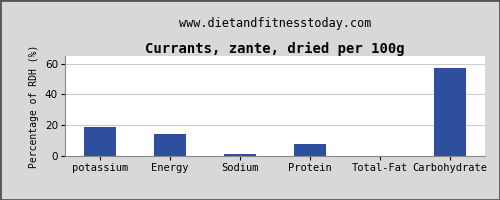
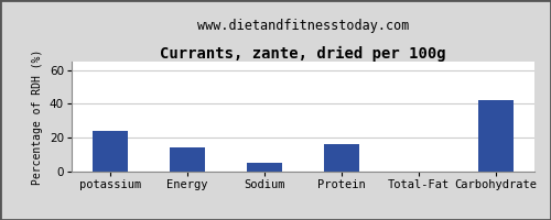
potassium: 19 -> 24
Sodium: 2 -> 5
Protein: 8 -> 16
Carbohydrate: 57 -> 42
